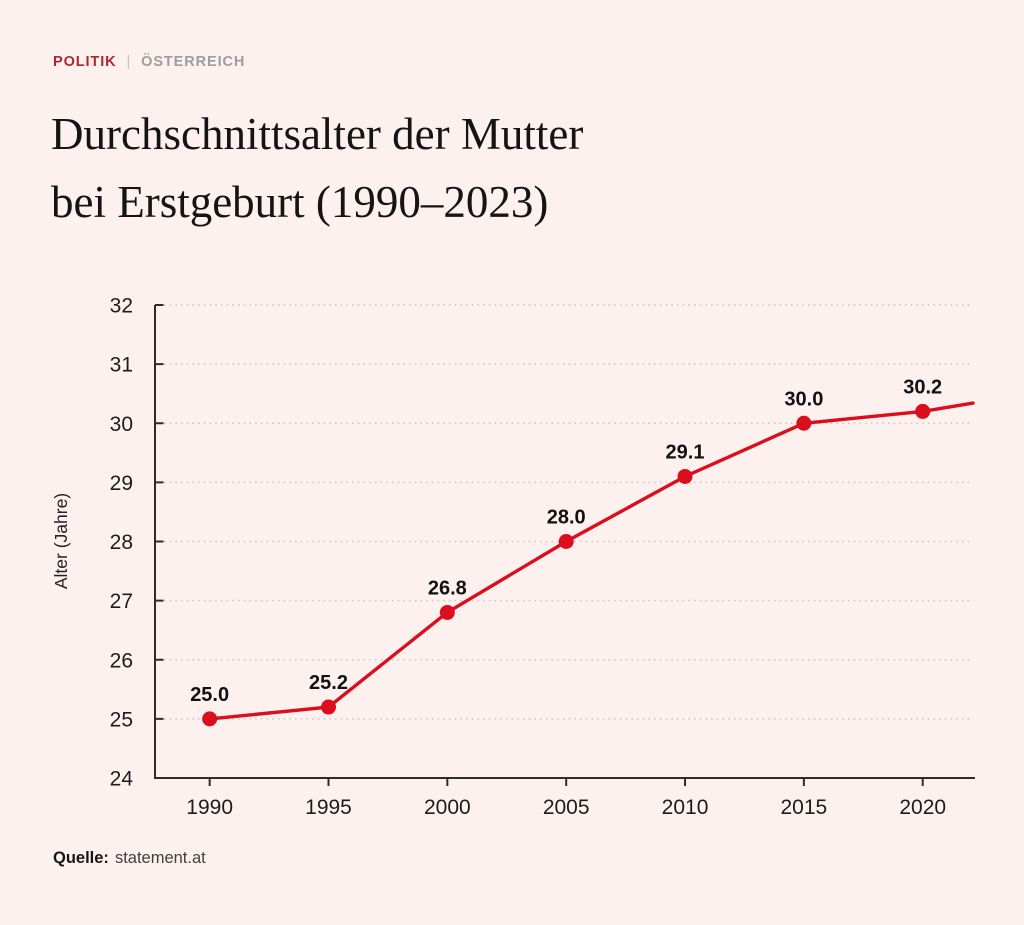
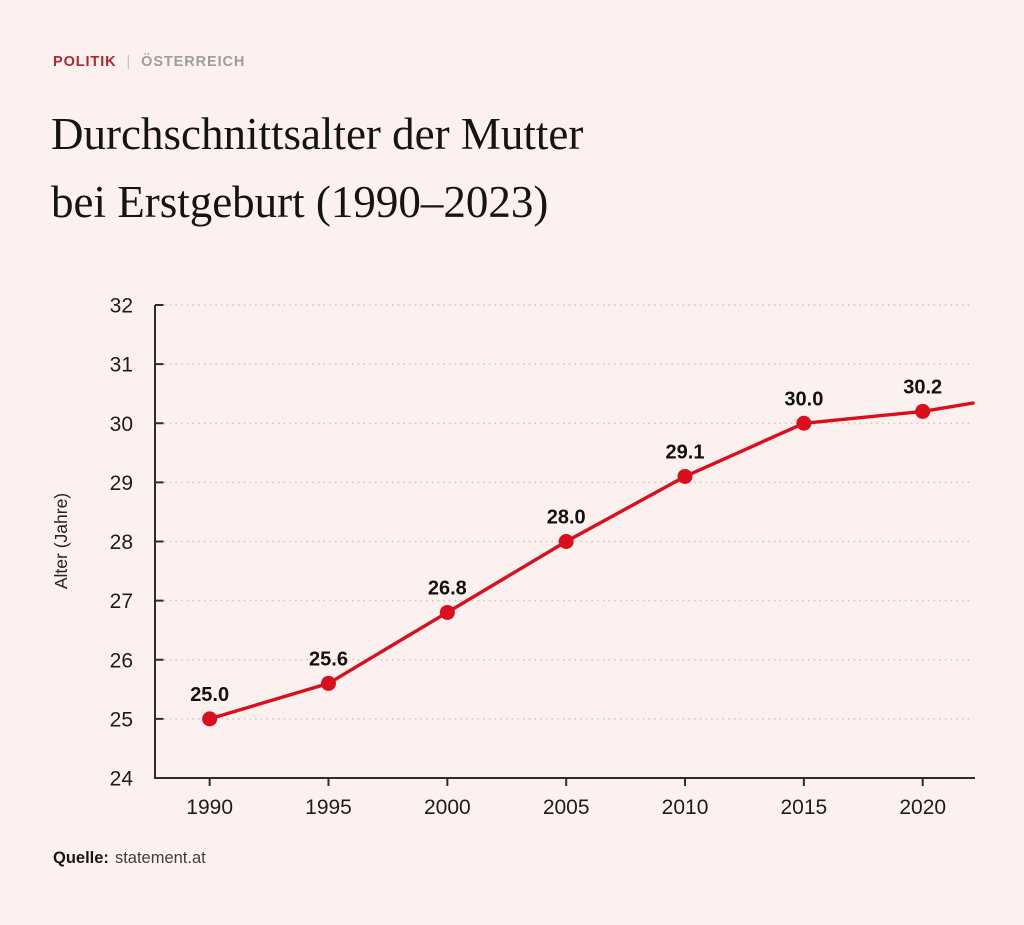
1995: 25.2 -> 25.6
